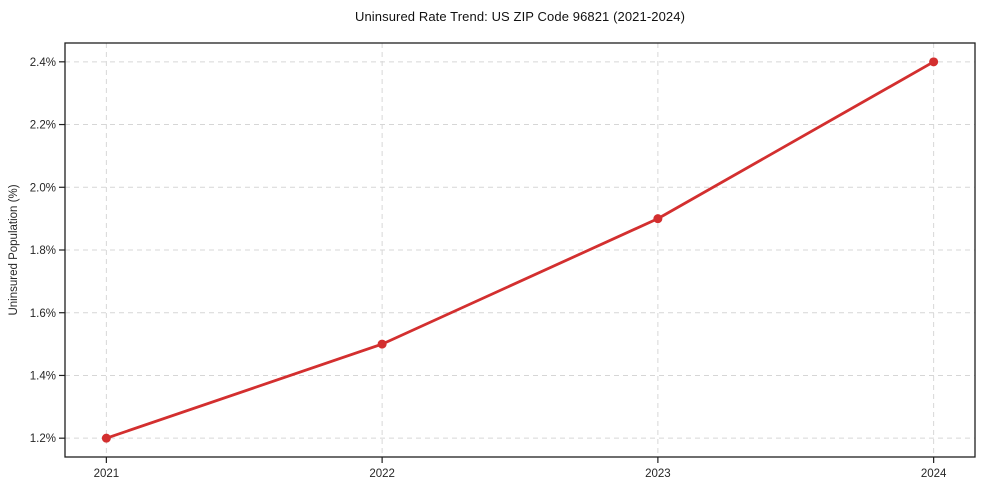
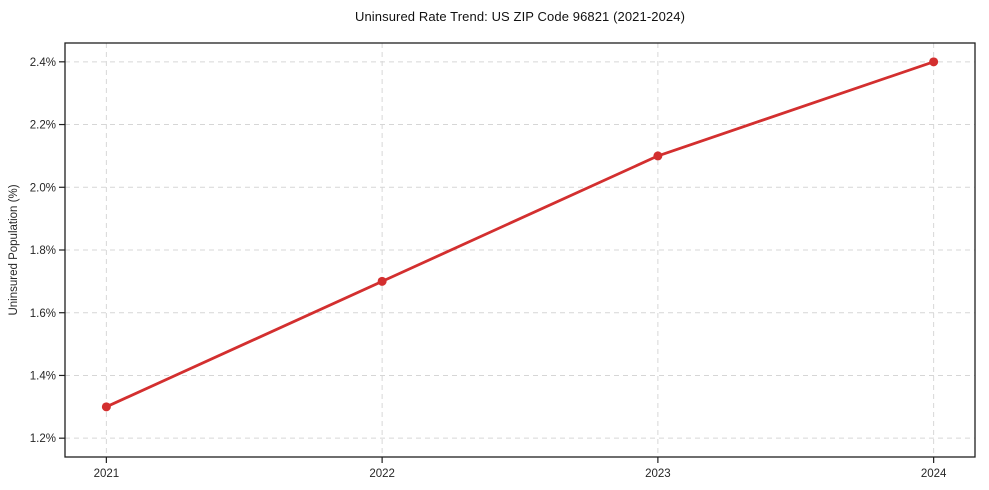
2021: 1.2% -> 1.3%
2022: 1.5% -> 1.7%
2023: 1.9% -> 2.1%
